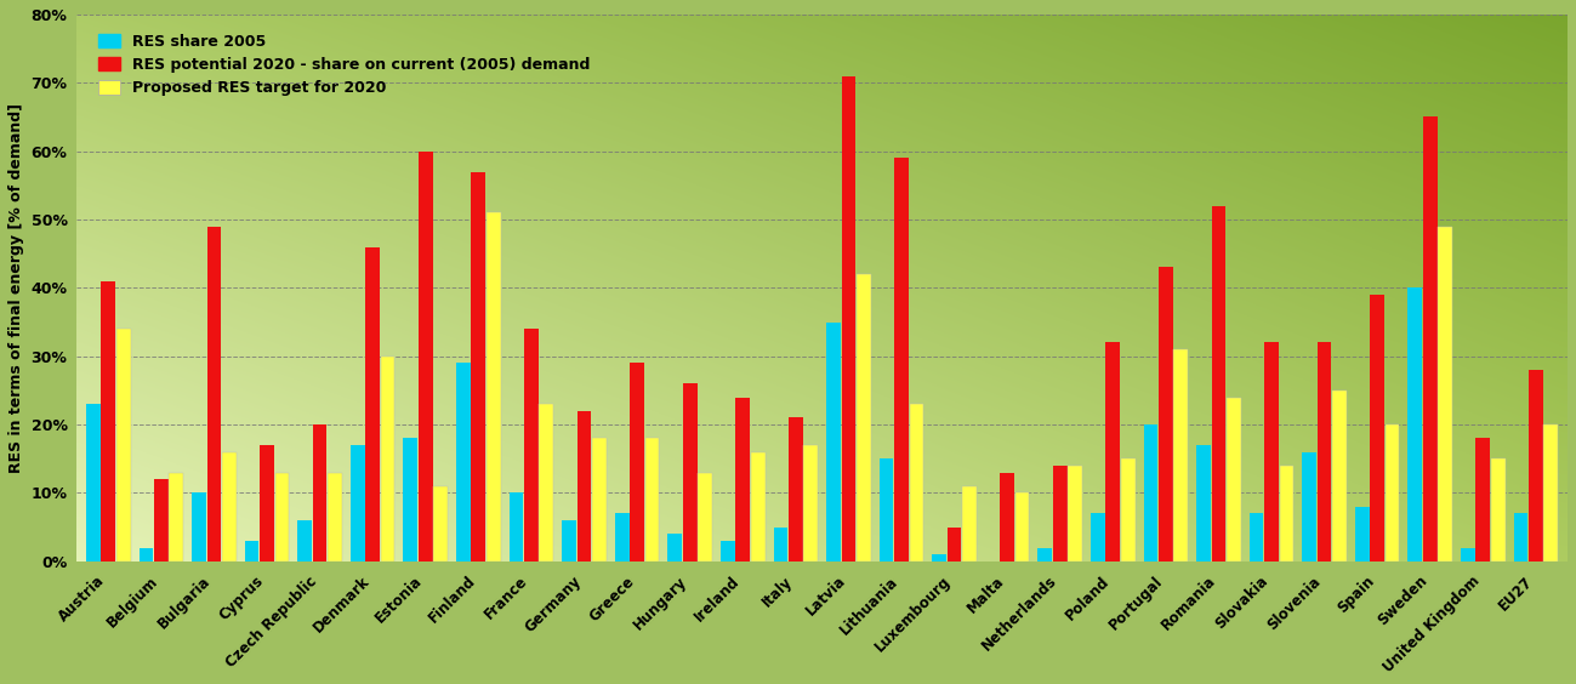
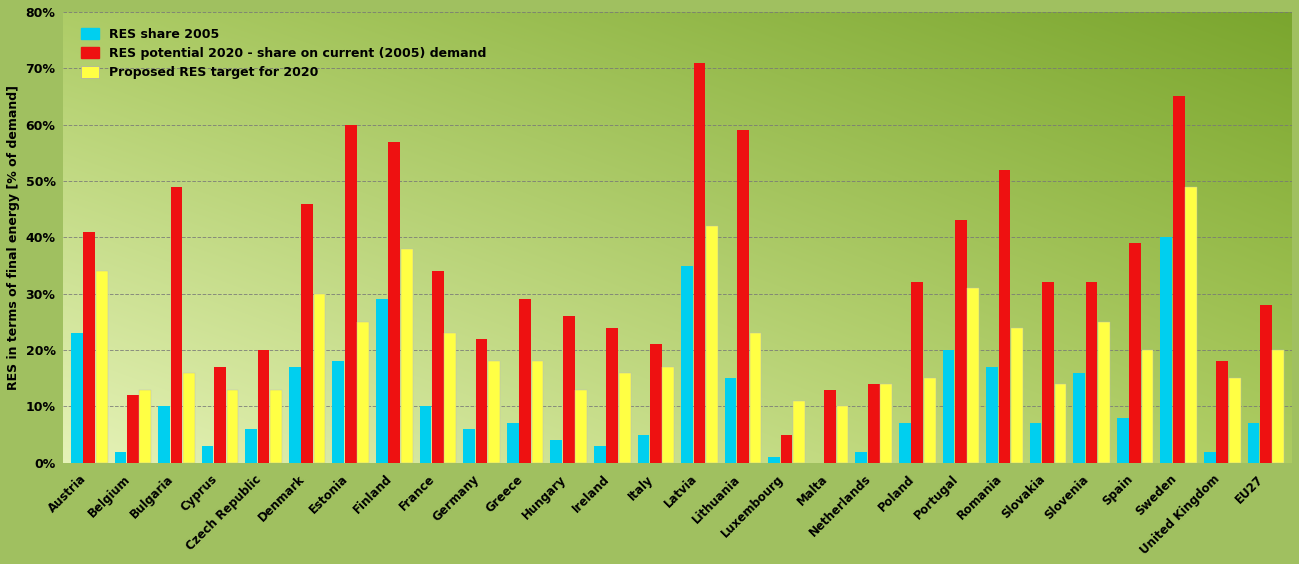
Proposed RES target for 2020/Estonia: 11% -> 25%
Proposed RES target for 2020/Finland: 51% -> 38%
